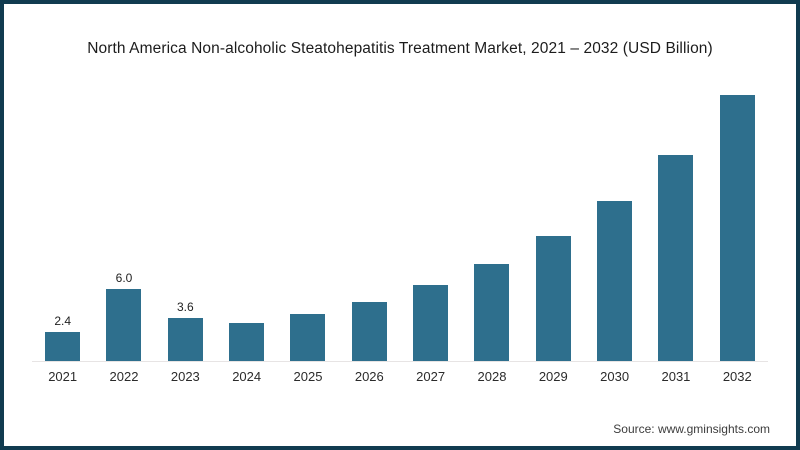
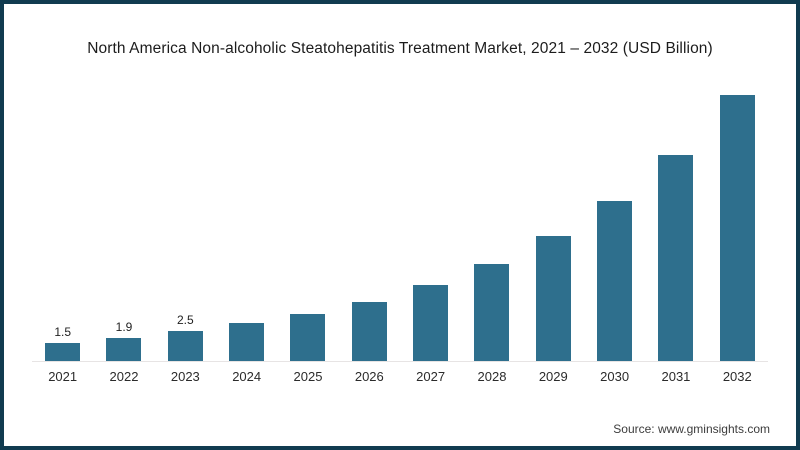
2021: 2.4 -> 1.5
2022: 6.0 -> 1.9
2023: 3.6 -> 2.5
